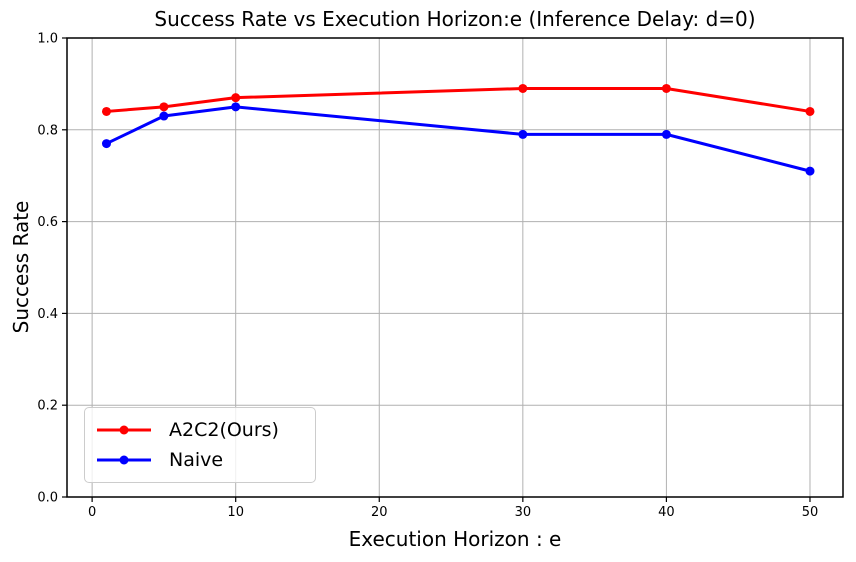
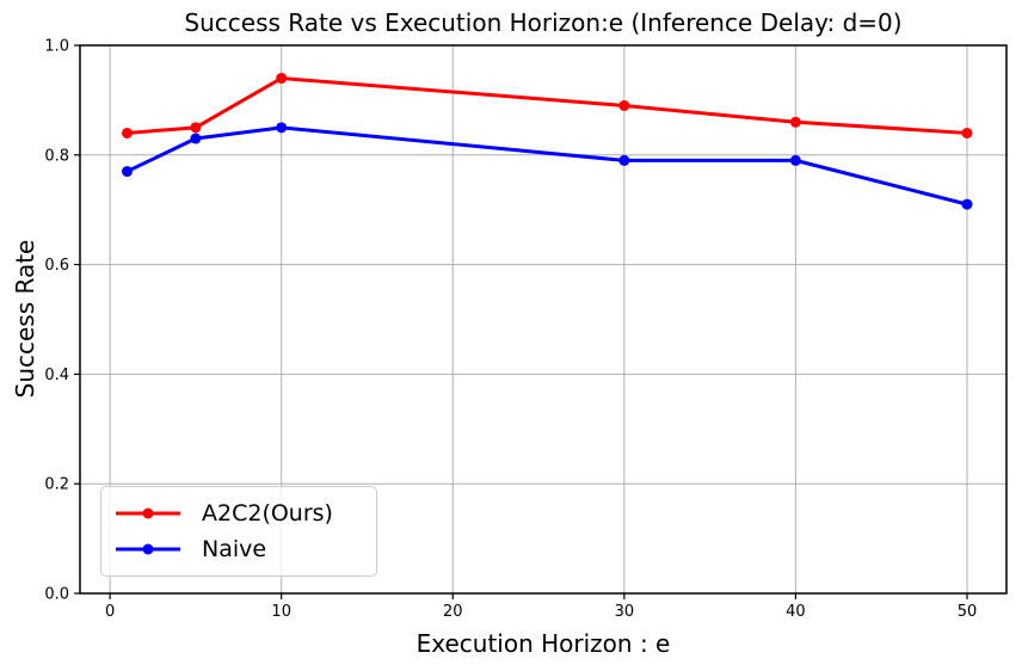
A2C2(Ours)/10: 0.87 -> 0.94
A2C2(Ours)/40: 0.89 -> 0.86
